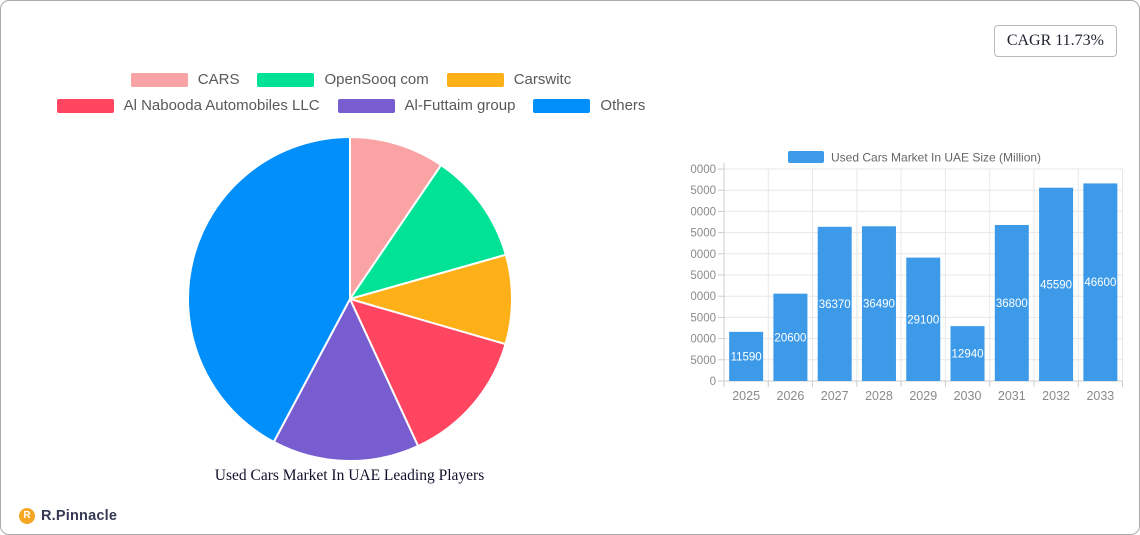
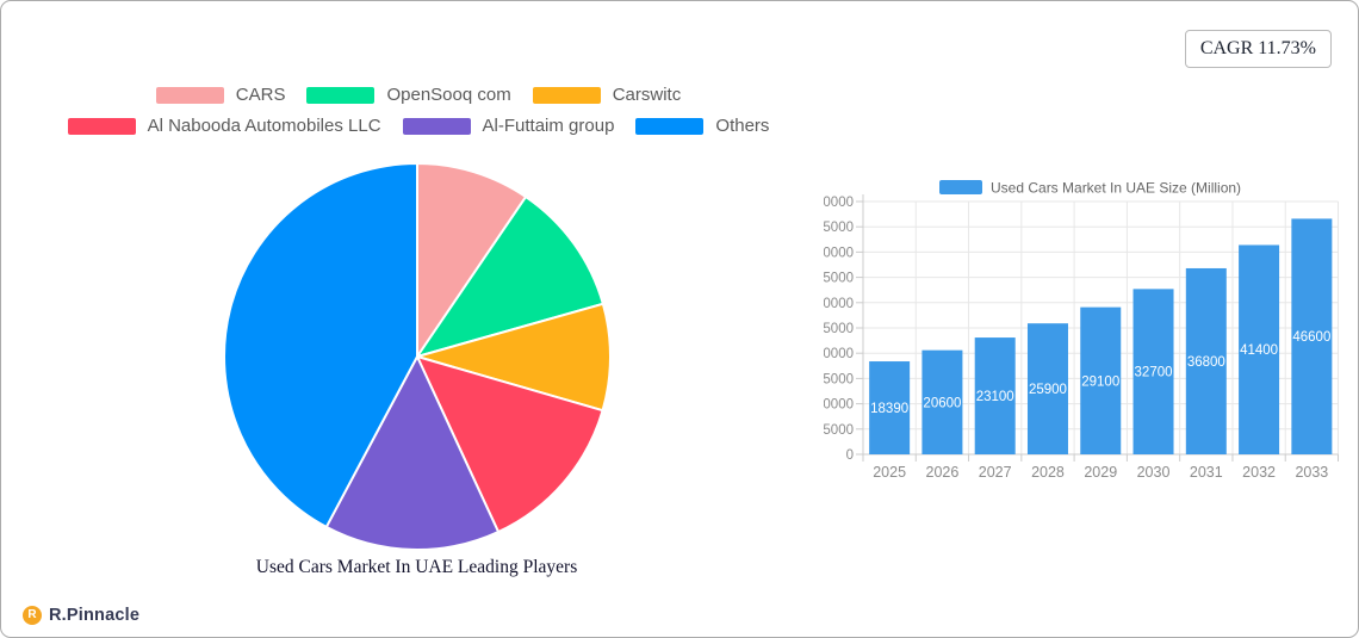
Used Cars Market In UAE Size (Million)/2025: 11590 -> 18390
Used Cars Market In UAE Size (Million)/2027: 36370 -> 23100
Used Cars Market In UAE Size (Million)/2028: 36490 -> 25900
Used Cars Market In UAE Size (Million)/2030: 12940 -> 32700
Used Cars Market In UAE Size (Million)/2032: 45590 -> 41400
